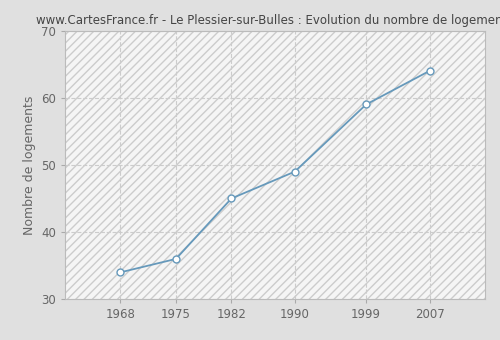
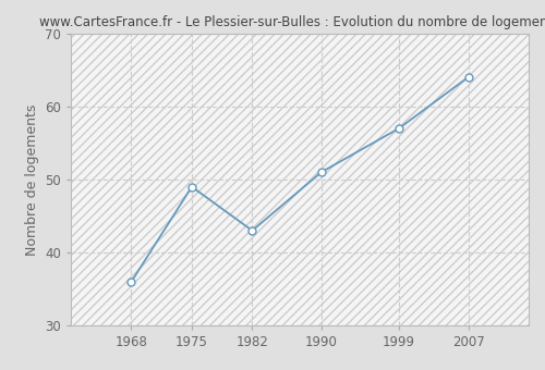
1968: 34 -> 36
1975: 36 -> 49
1982: 45 -> 43
1990: 49 -> 51
1999: 59 -> 57
